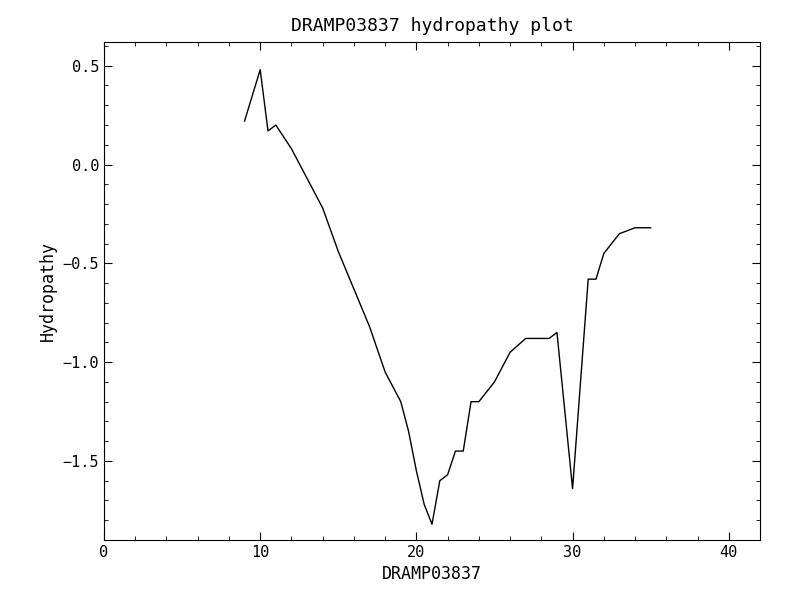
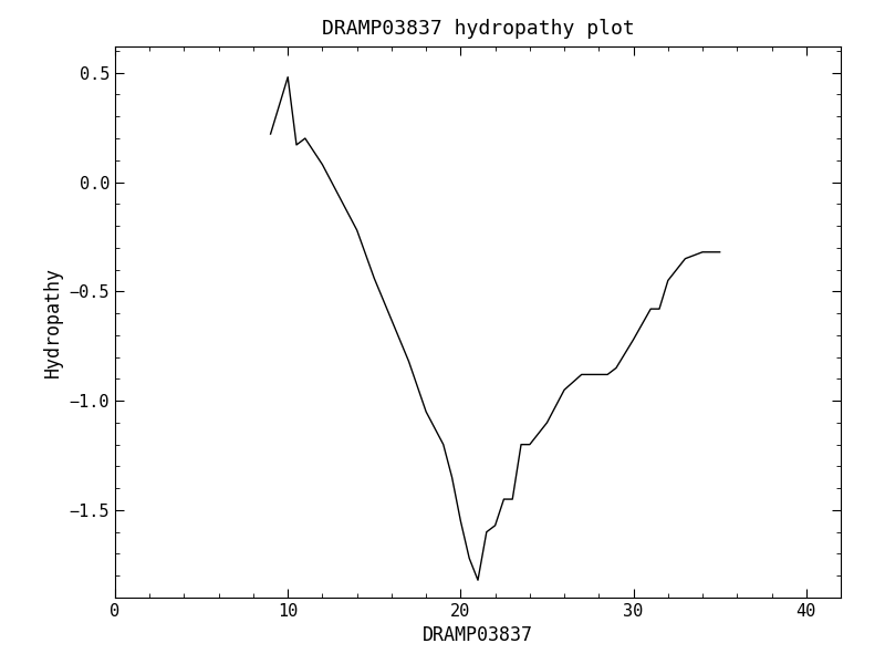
30: -1.64 -> -0.72
